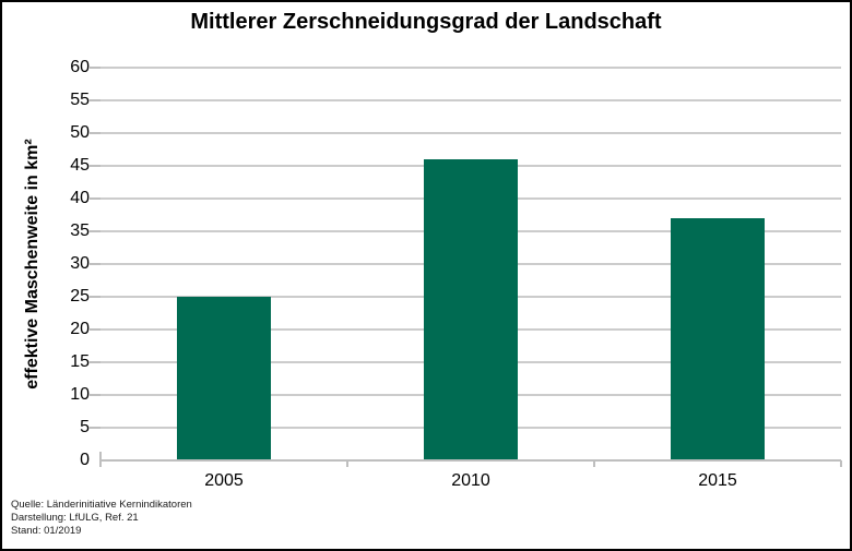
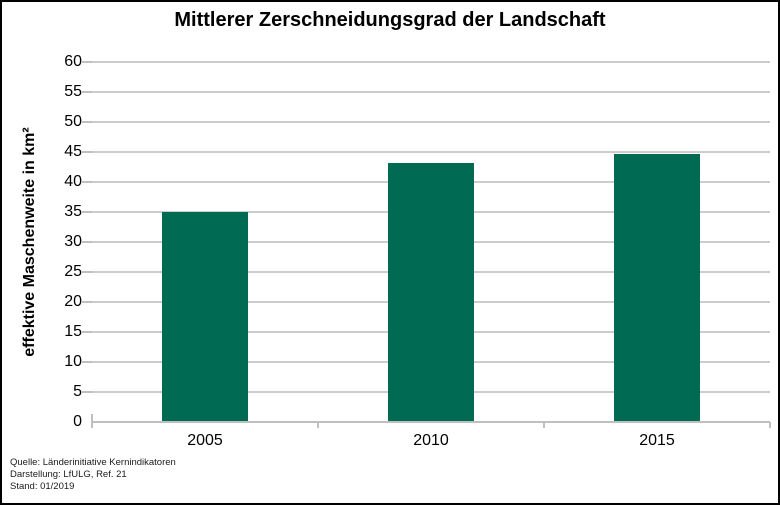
2005: 25 -> 35
2010: 46 -> 43
2015: 37 -> 45
